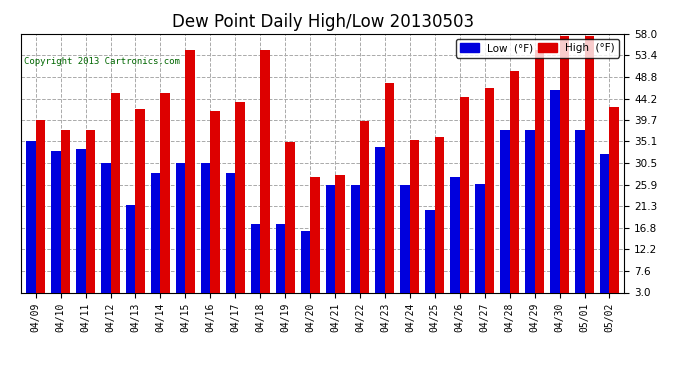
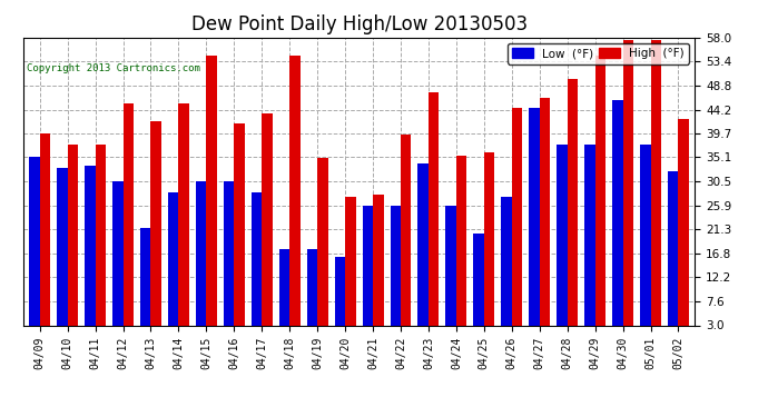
Low (°F)/04/27: 26.0 -> 44.5
